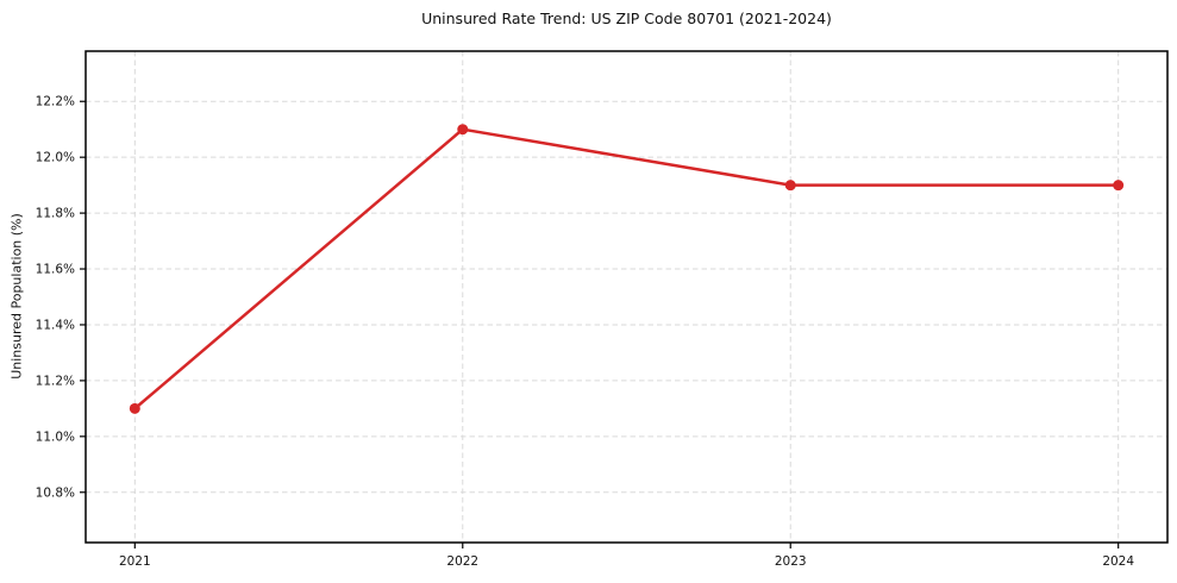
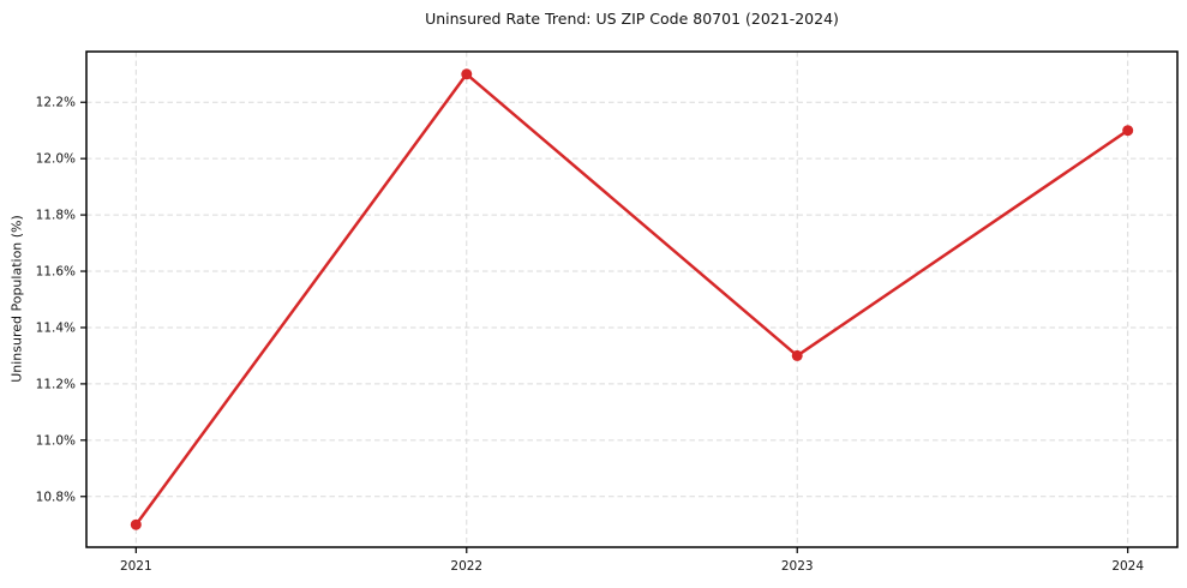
2021: 11.1% -> 10.7%
2022: 12.1% -> 12.3%
2023: 11.9% -> 11.3%
2024: 11.9% -> 12.1%
